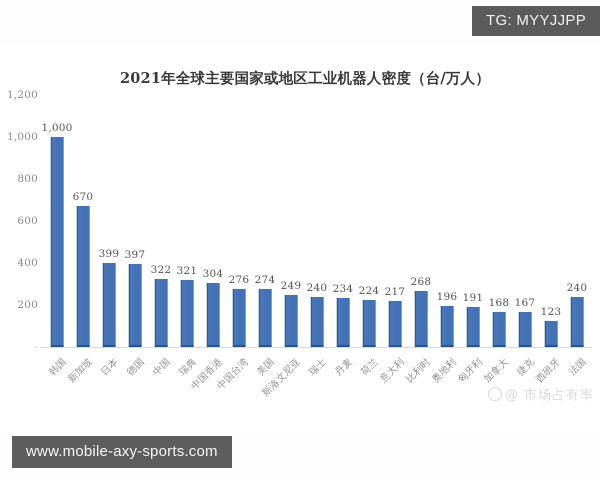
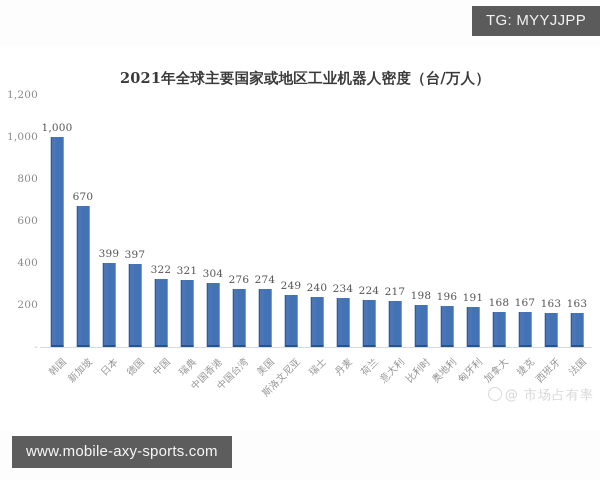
比利时: 268 -> 198
西班牙: 123 -> 163
法国: 240 -> 163
